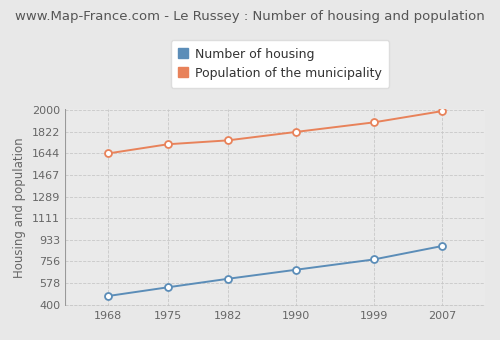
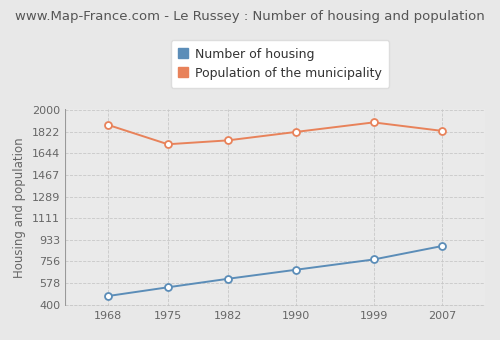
Population of the municipality/1968: 1640 -> 1880
Population of the municipality/2007: 1990 -> 1830
